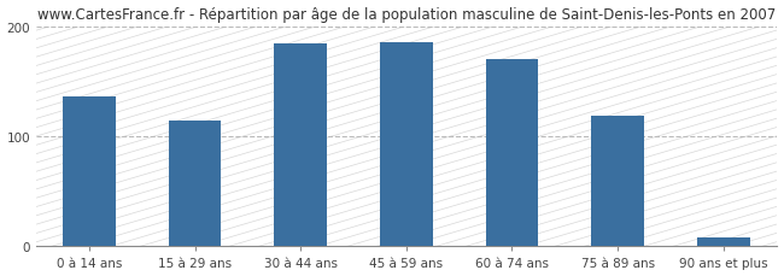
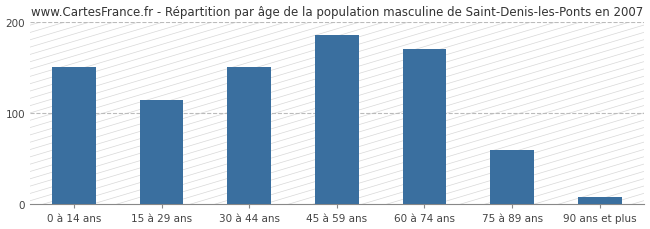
0 à 14 ans: 136 -> 150
30 à 44 ans: 184 -> 150
75 à 89 ans: 118 -> 60
